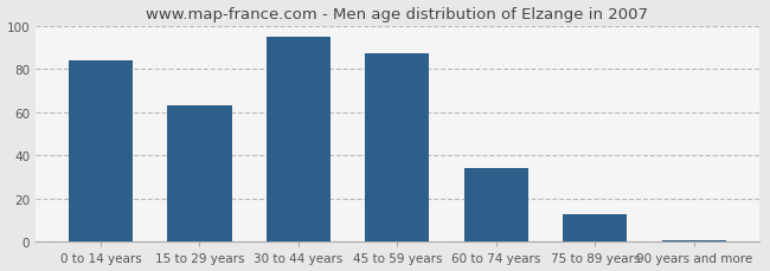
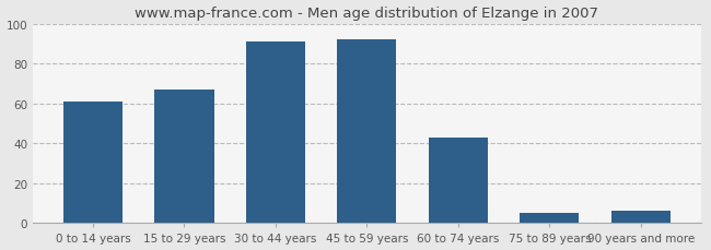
0 to 14 years: 84 -> 61
15 to 29 years: 63 -> 67
30 to 44 years: 95 -> 91
45 to 59 years: 87 -> 92
60 to 74 years: 34 -> 43
75 to 89 years: 13 -> 5
90 years and more: 1 -> 6
